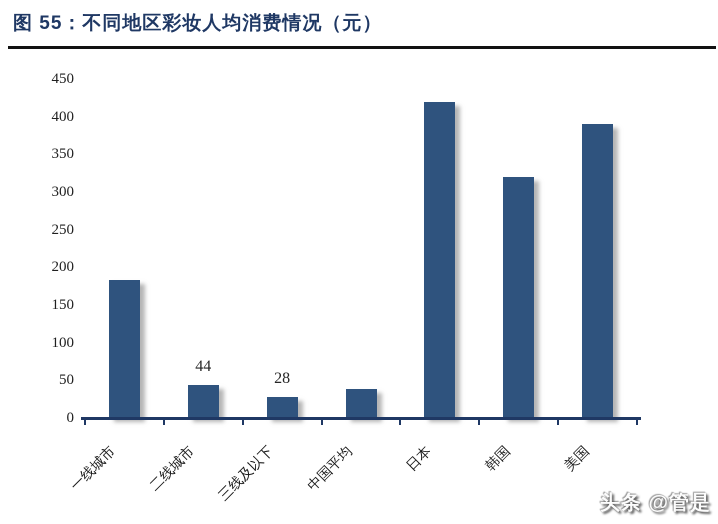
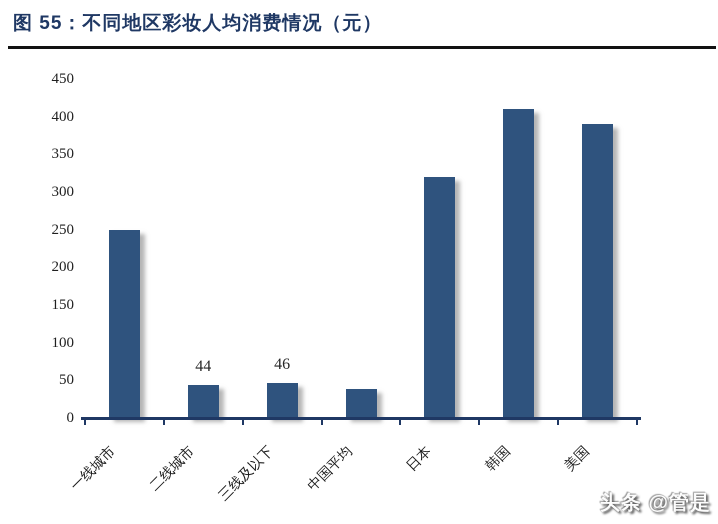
一线城市: 180 -> 250
三线及以下: 28 -> 46
日本: 420 -> 320
韩国: 320 -> 410
